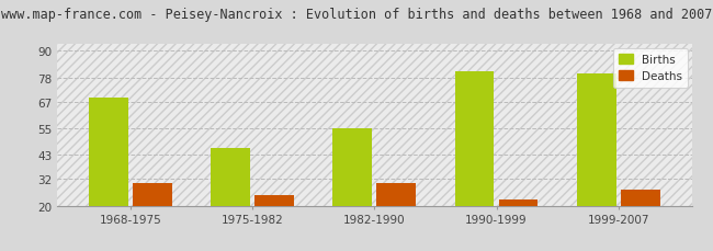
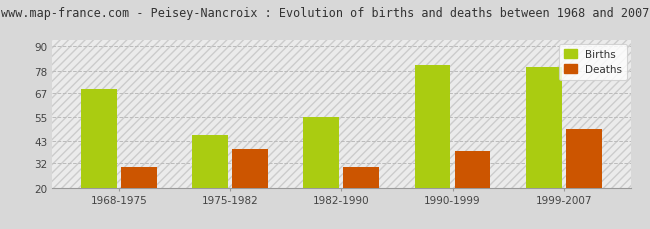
Deaths/1975-1982: 25 -> 39
Deaths/1990-1999: 23 -> 38
Deaths/1999-2007: 27 -> 49
